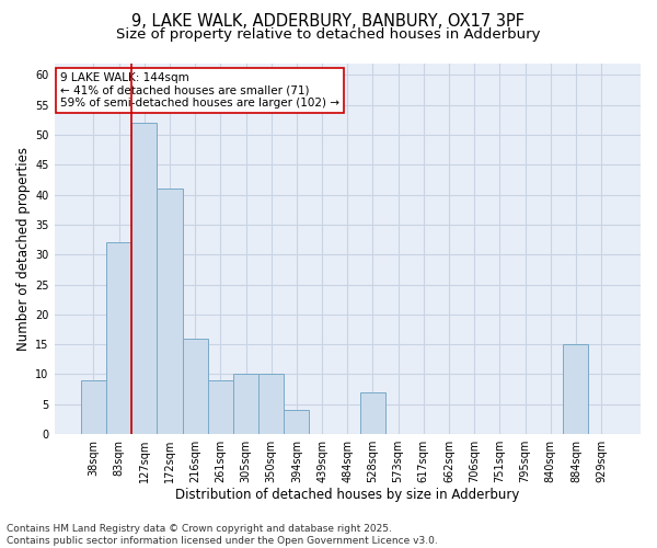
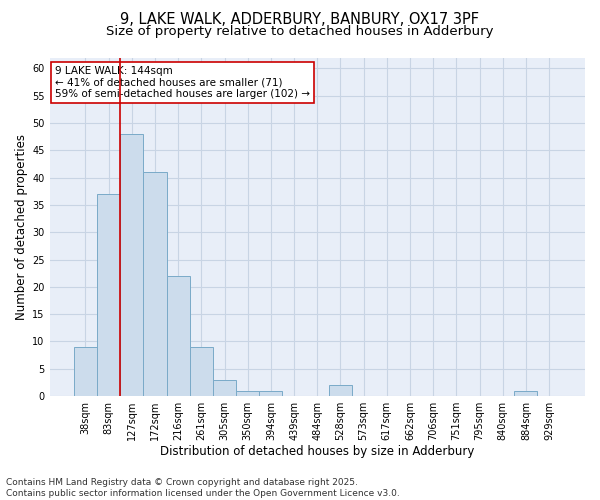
83sqm: 32 -> 37
127sqm: 52 -> 48
216sqm: 16 -> 22
305sqm: 10 -> 3
350sqm: 10 -> 1
394sqm: 4 -> 1
528sqm: 7 -> 2
884sqm: 15 -> 1
